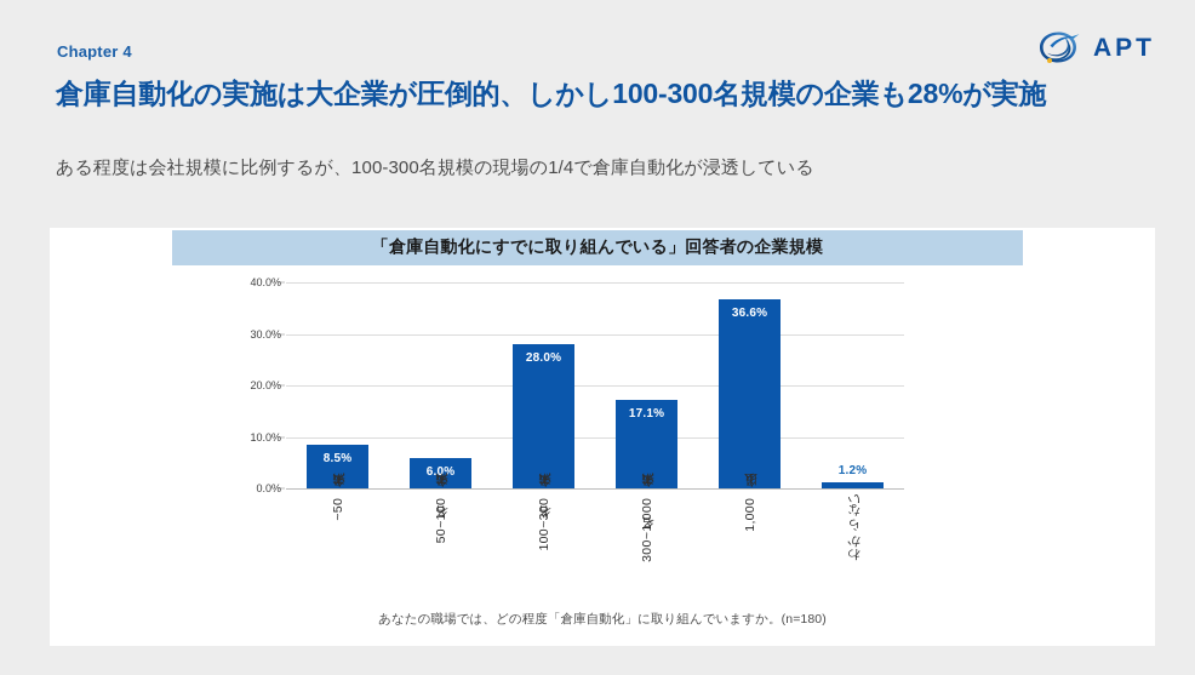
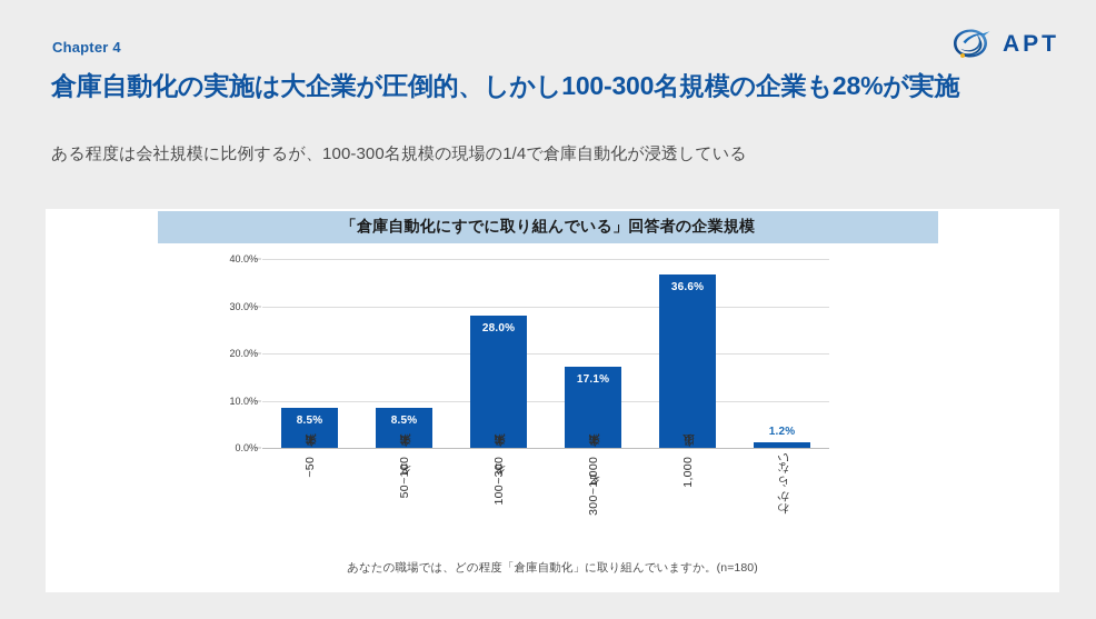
50名~100名未満: 6.0% -> 8.5%
